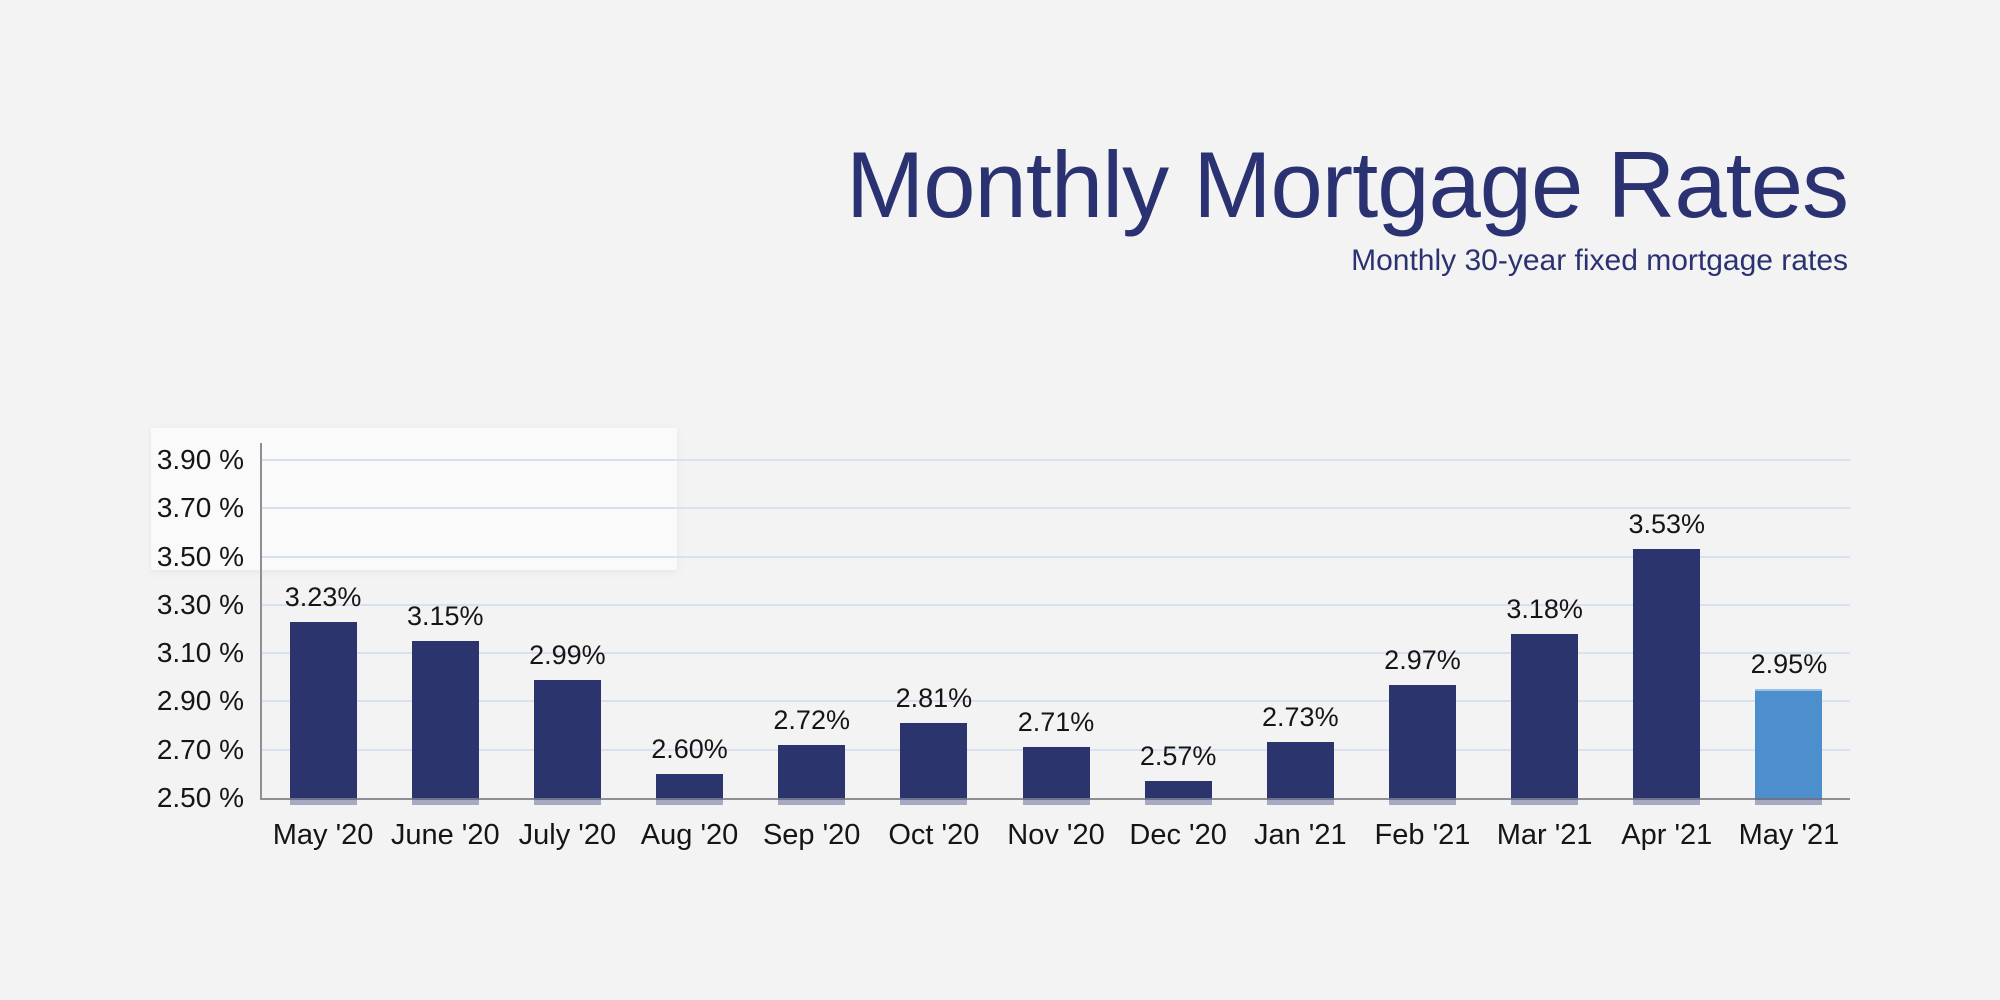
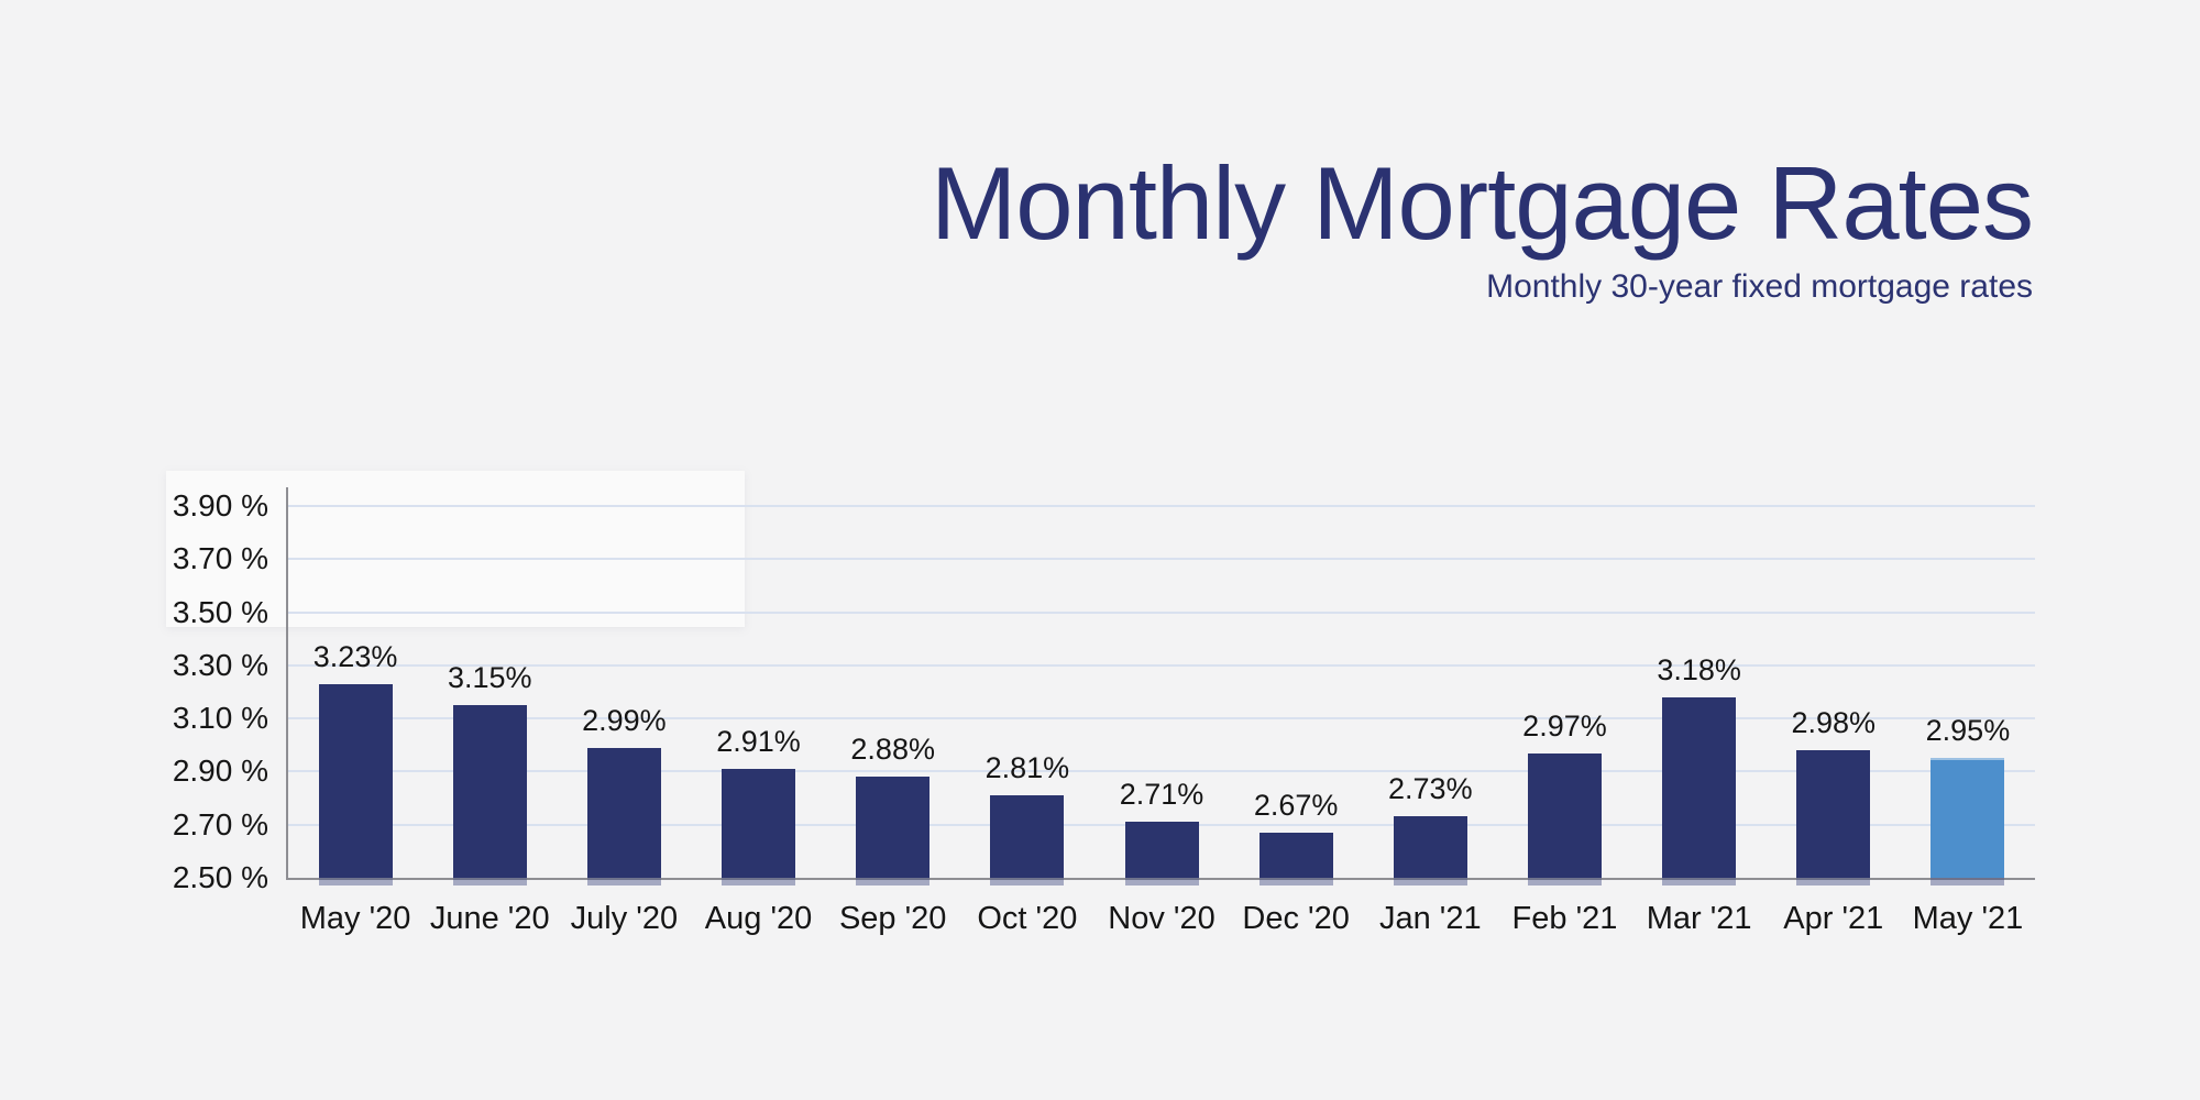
Aug '20: 2.60% -> 2.91%
Sep '20: 2.72% -> 2.88%
Dec '20: 2.57% -> 2.67%
Apr '21: 3.53% -> 2.98%
